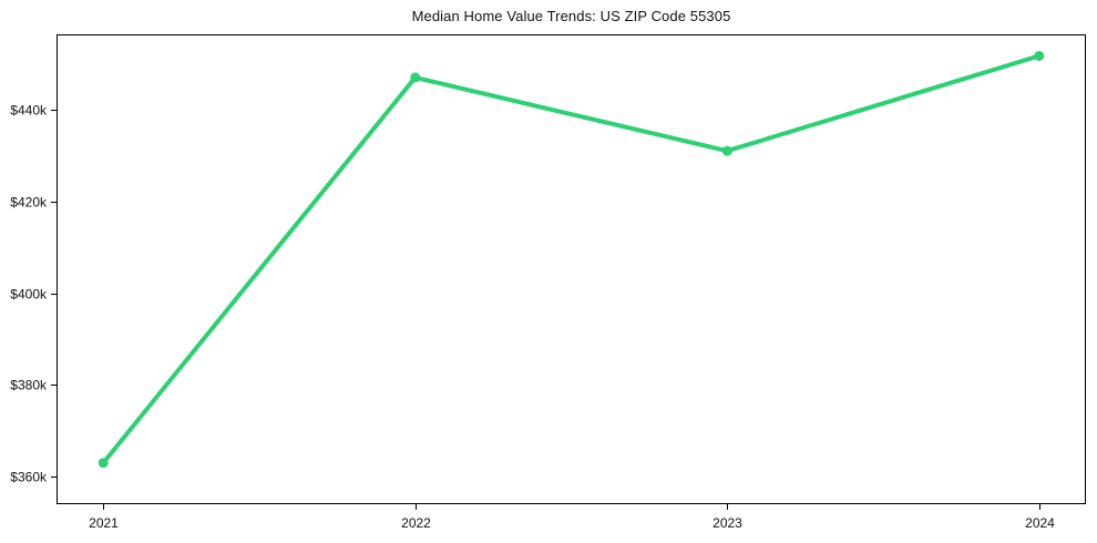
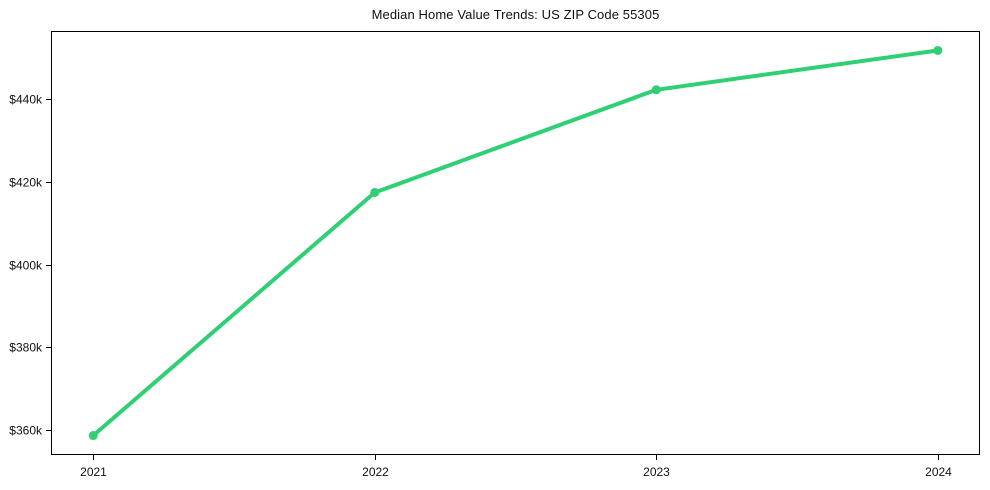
2021: $363k -> $359k
2022: $447k -> $417k
2023: $431k -> $442k
